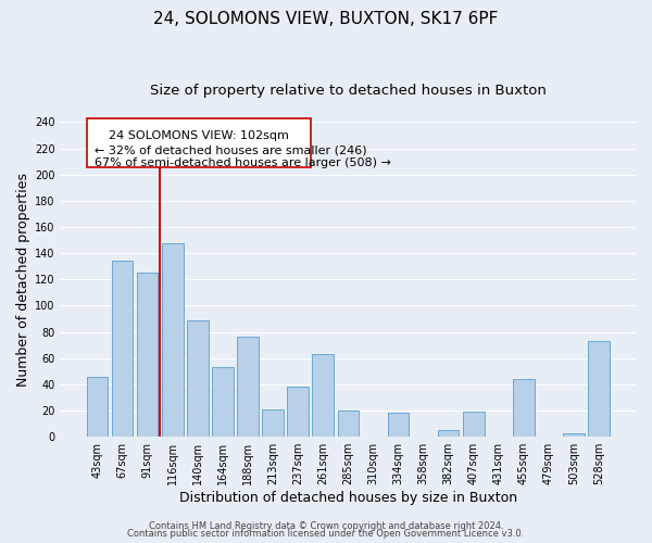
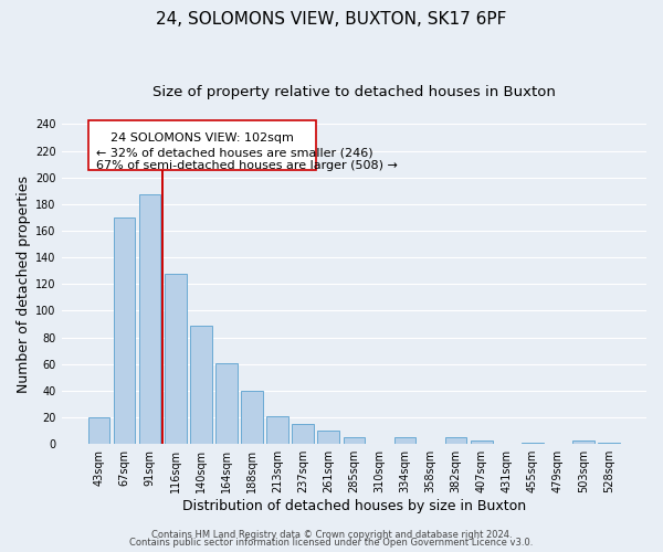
43sqm: 46 -> 20
67sqm: 134 -> 170
91sqm: 125 -> 187
116sqm: 148 -> 128
164sqm: 53 -> 61
188sqm: 76 -> 40
237sqm: 38 -> 15
261sqm: 63 -> 10
285sqm: 20 -> 5
334sqm: 18 -> 5
407sqm: 19 -> 3
455sqm: 44 -> 1
528sqm: 73 -> 1
